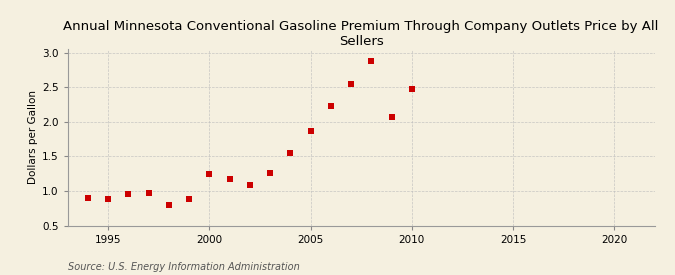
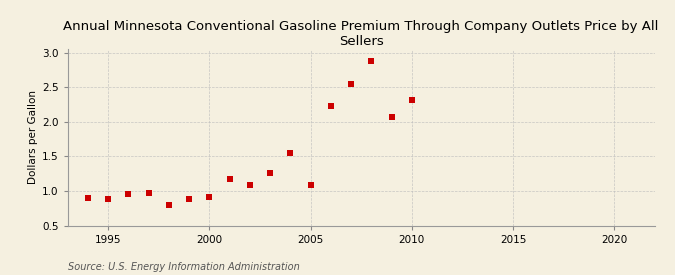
2000: 1.25 -> 0.92
2005: 1.87 -> 1.08
2010: 2.48 -> 2.32
